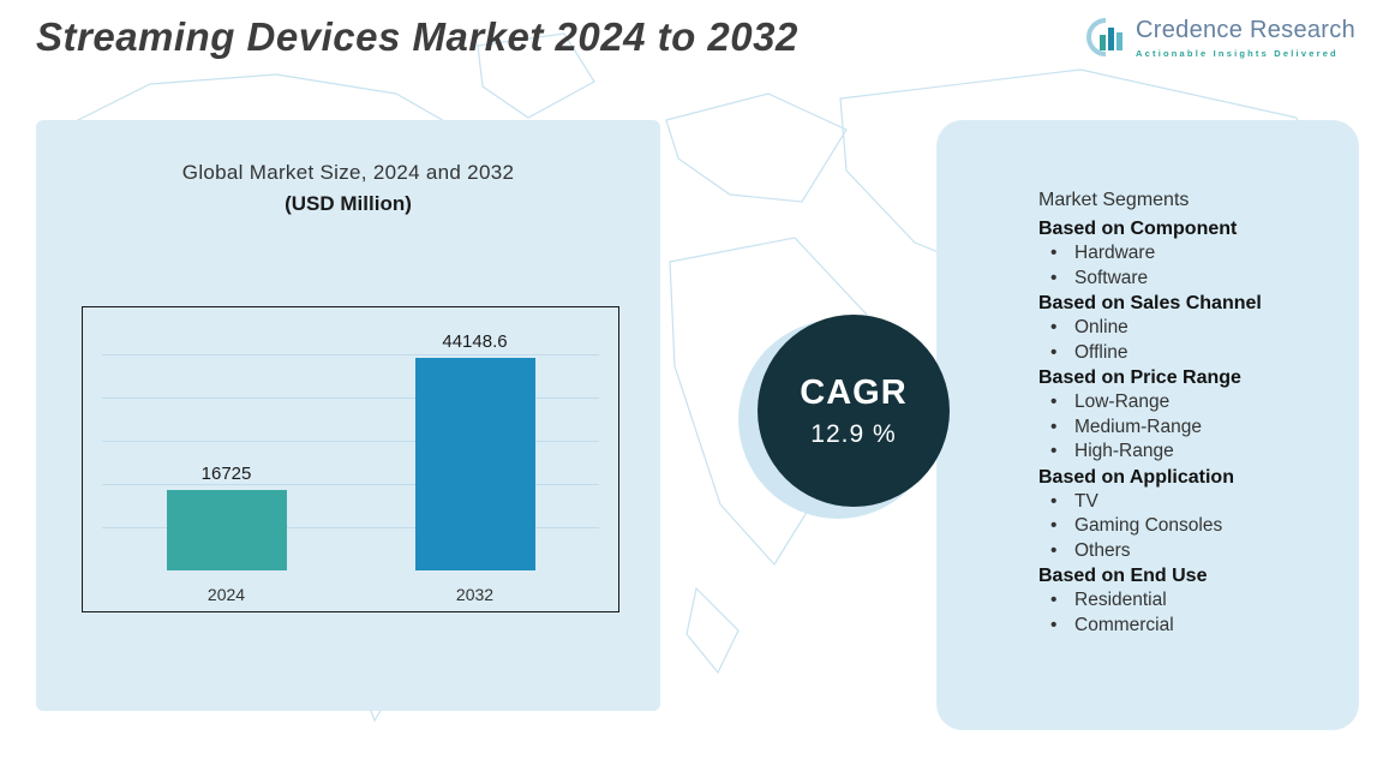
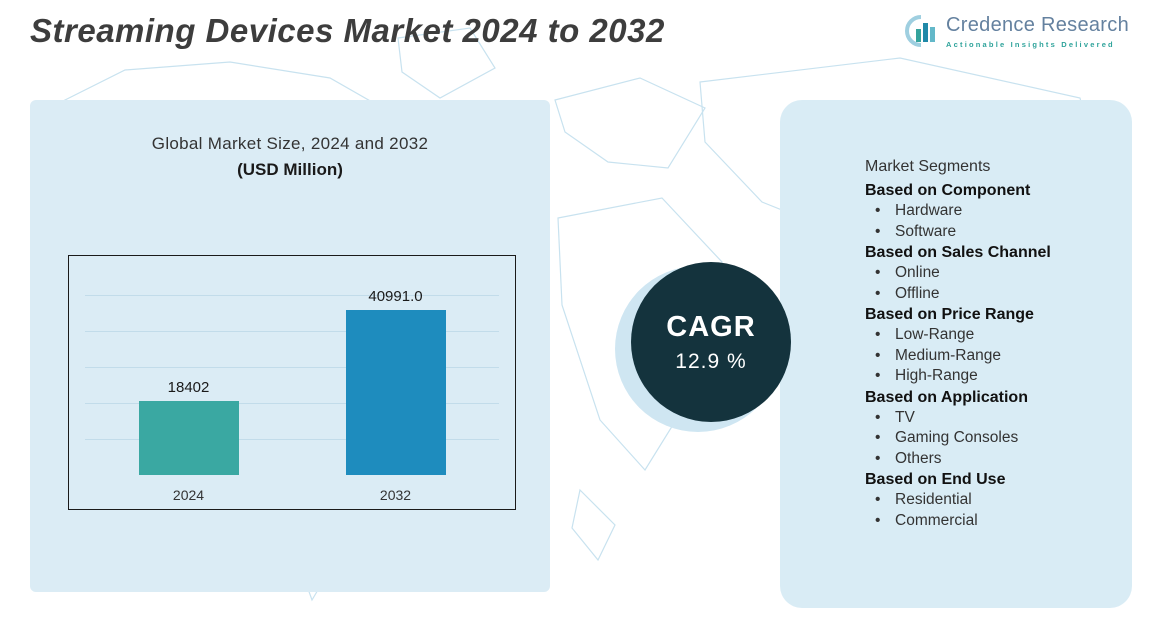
2024: 16725 -> 18402
2032: 44148.6 -> 40991.0
